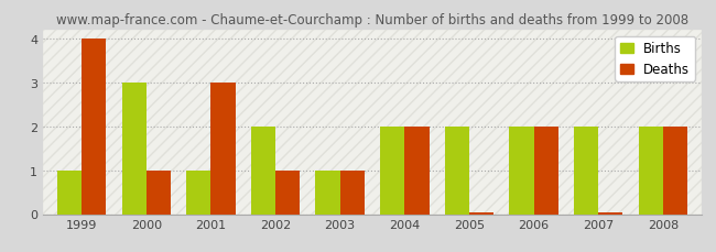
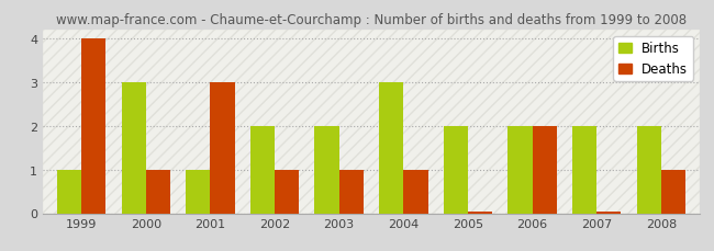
Births/2003: 1 -> 2
Births/2004: 2 -> 3
Deaths/2004: 2.00 -> 1.00
Deaths/2008: 2.00 -> 1.00
